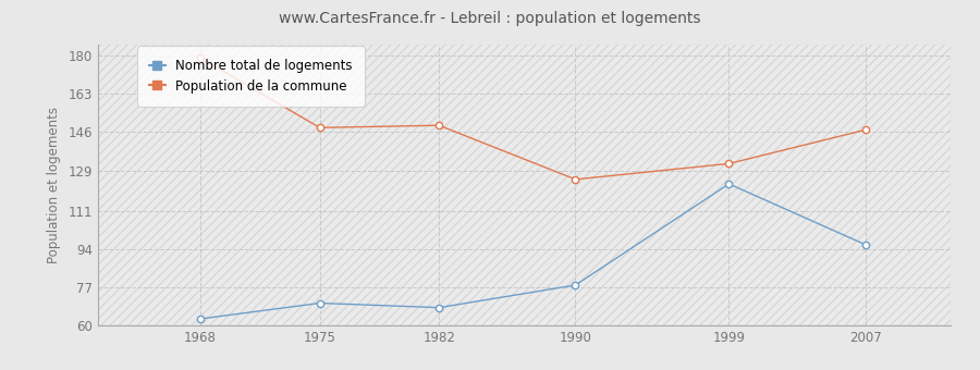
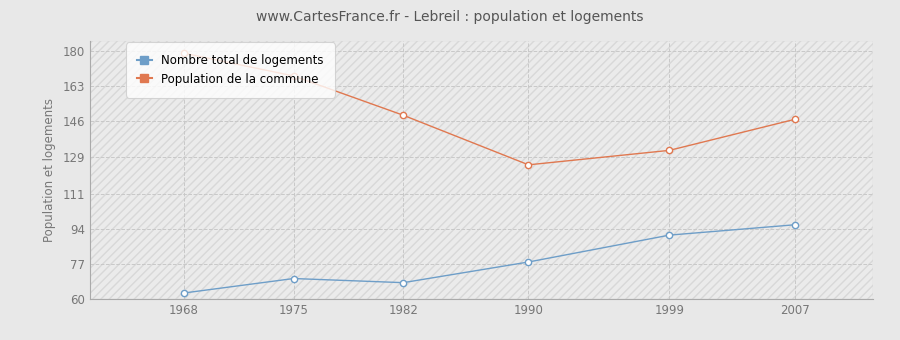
Population de la commune/1975: 148 -> 168
Nombre total de logements/1999: 123 -> 91
